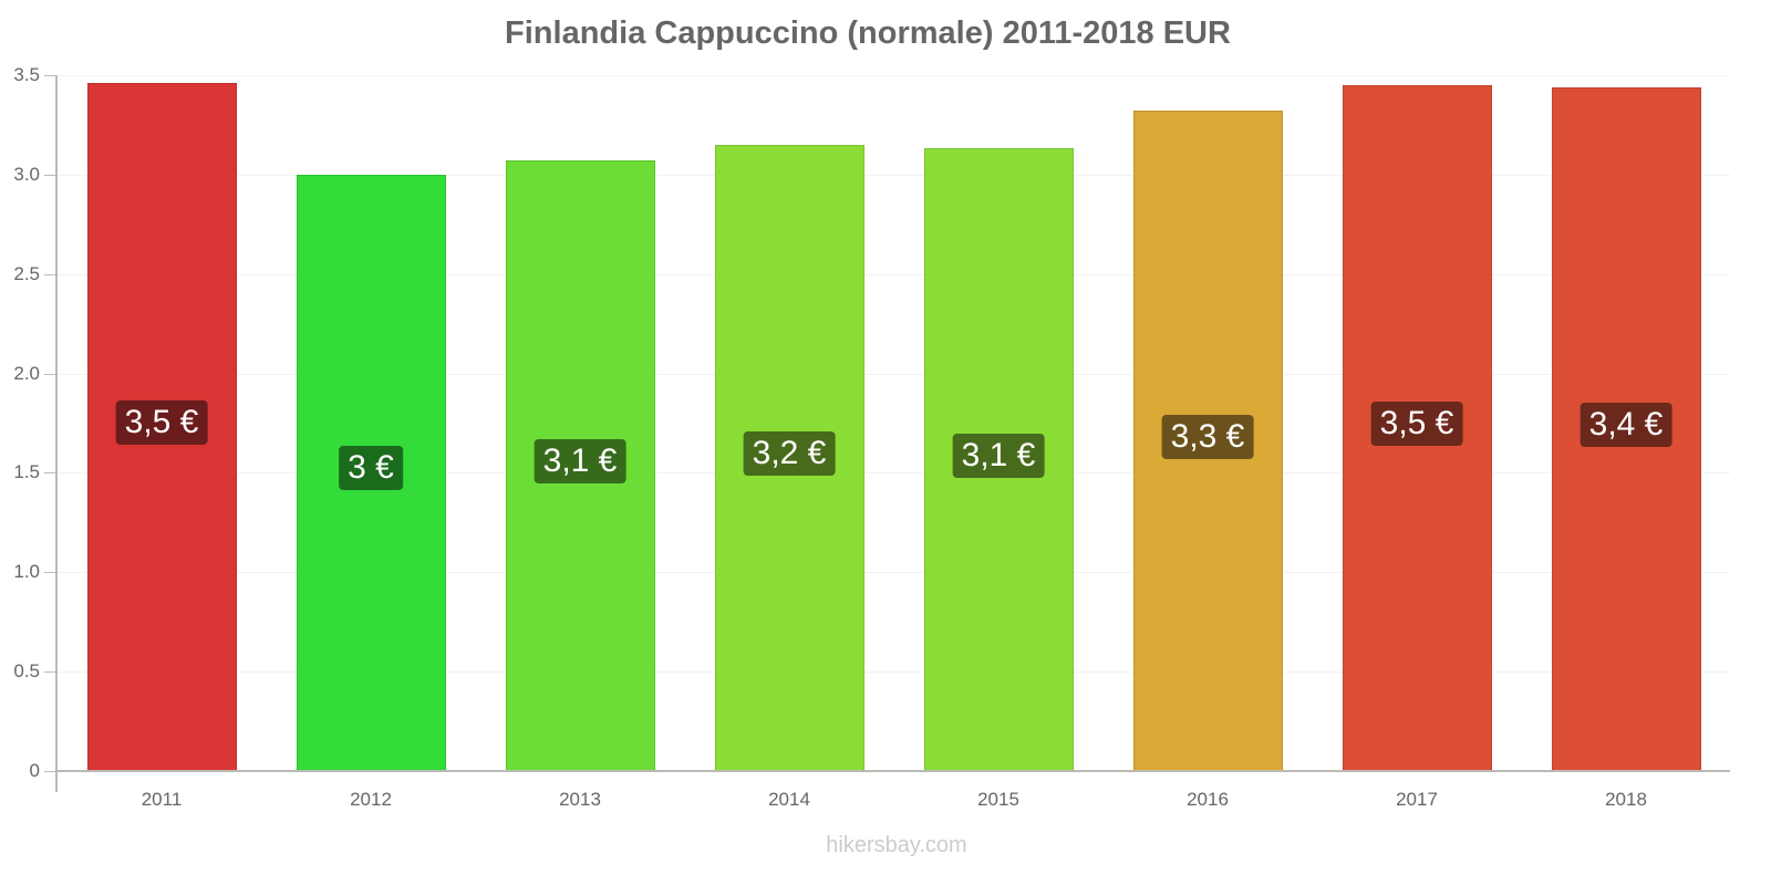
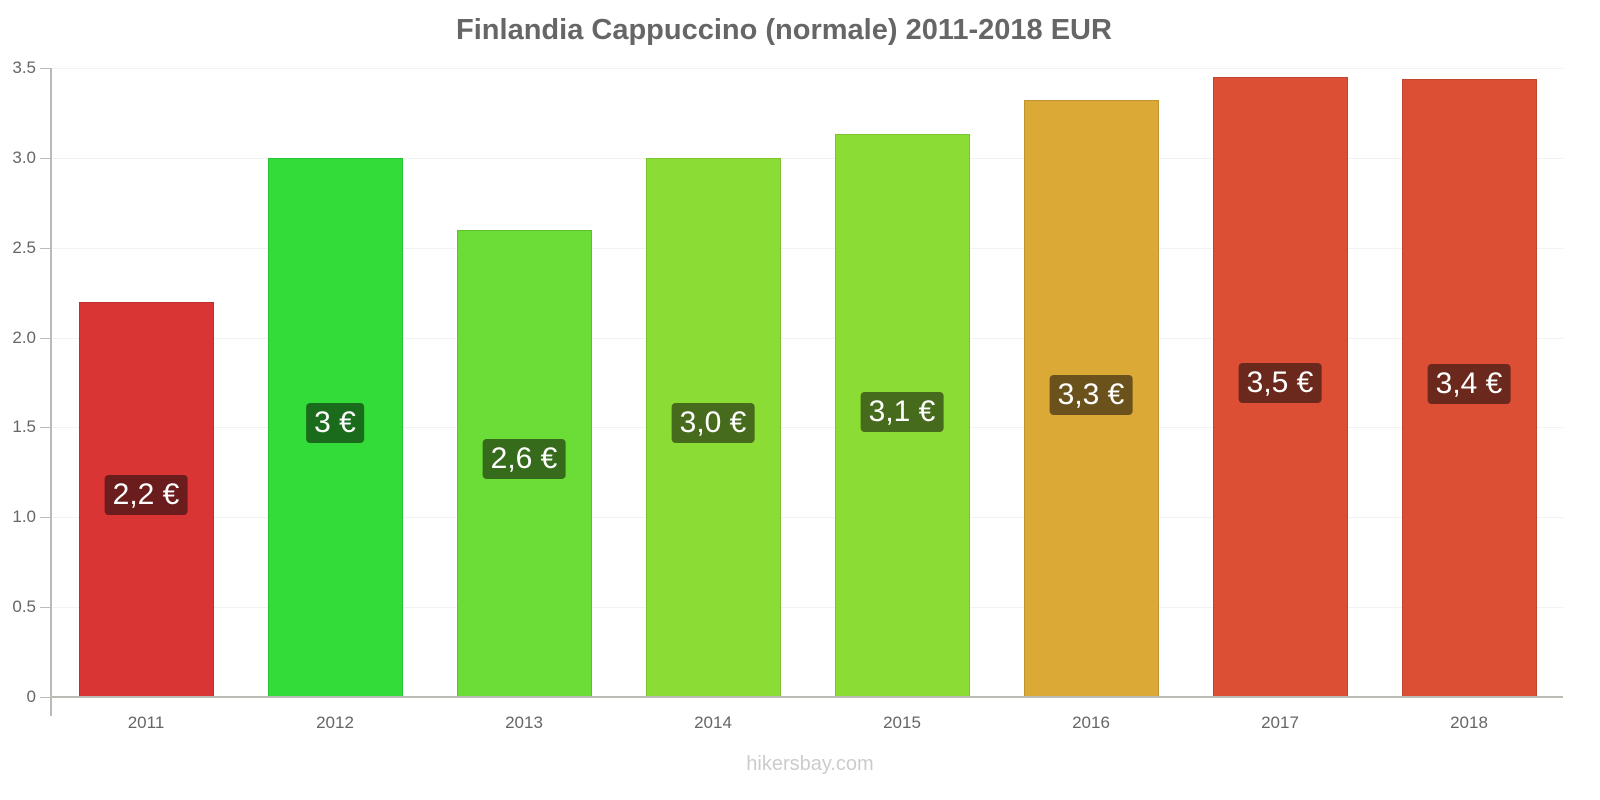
2011: 3,5 -> 2,2
2013: 3,1 -> 2,6
2014: 3,2 -> 3,0
